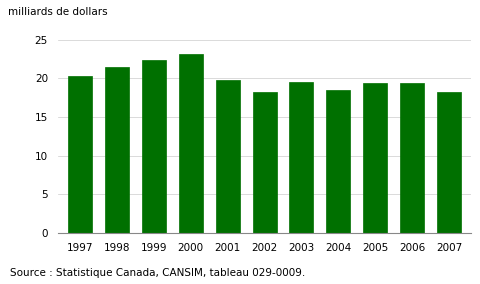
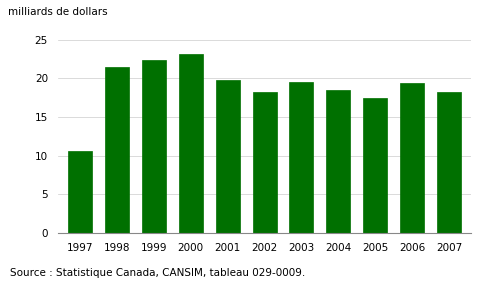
1997: 20.3 -> 10.6
2005: 19.4 -> 17.4
